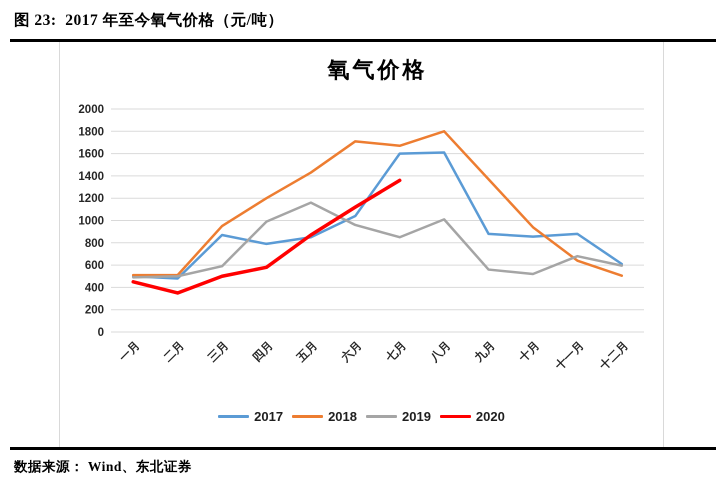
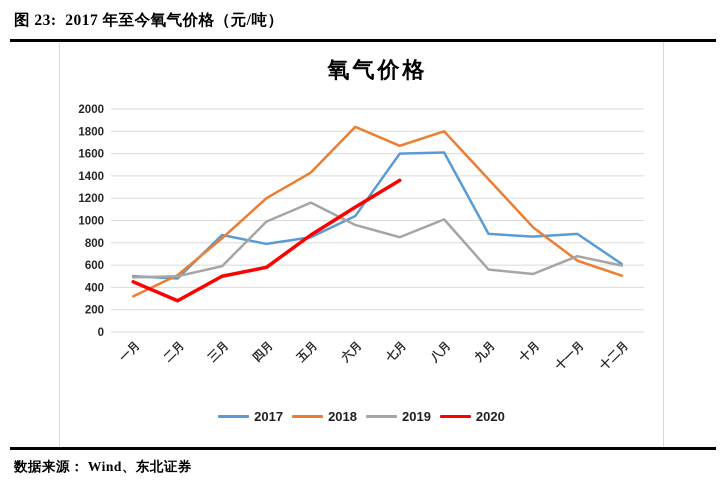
2018/一月: 510 -> 320
2020/二月: 350 -> 280
2018/三月: 950 -> 840
2018/六月: 1710 -> 1840
